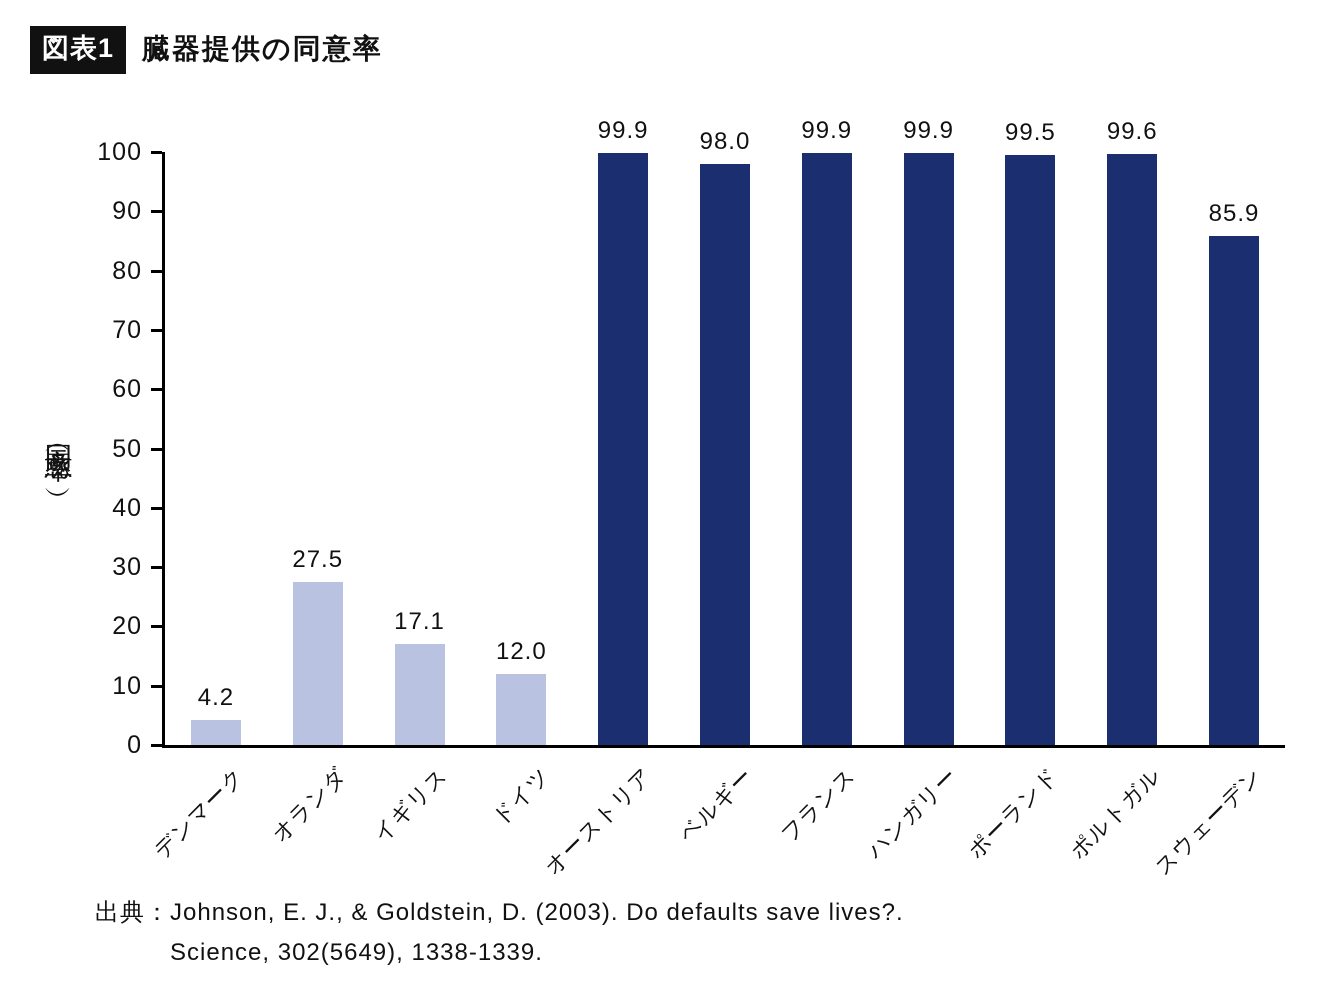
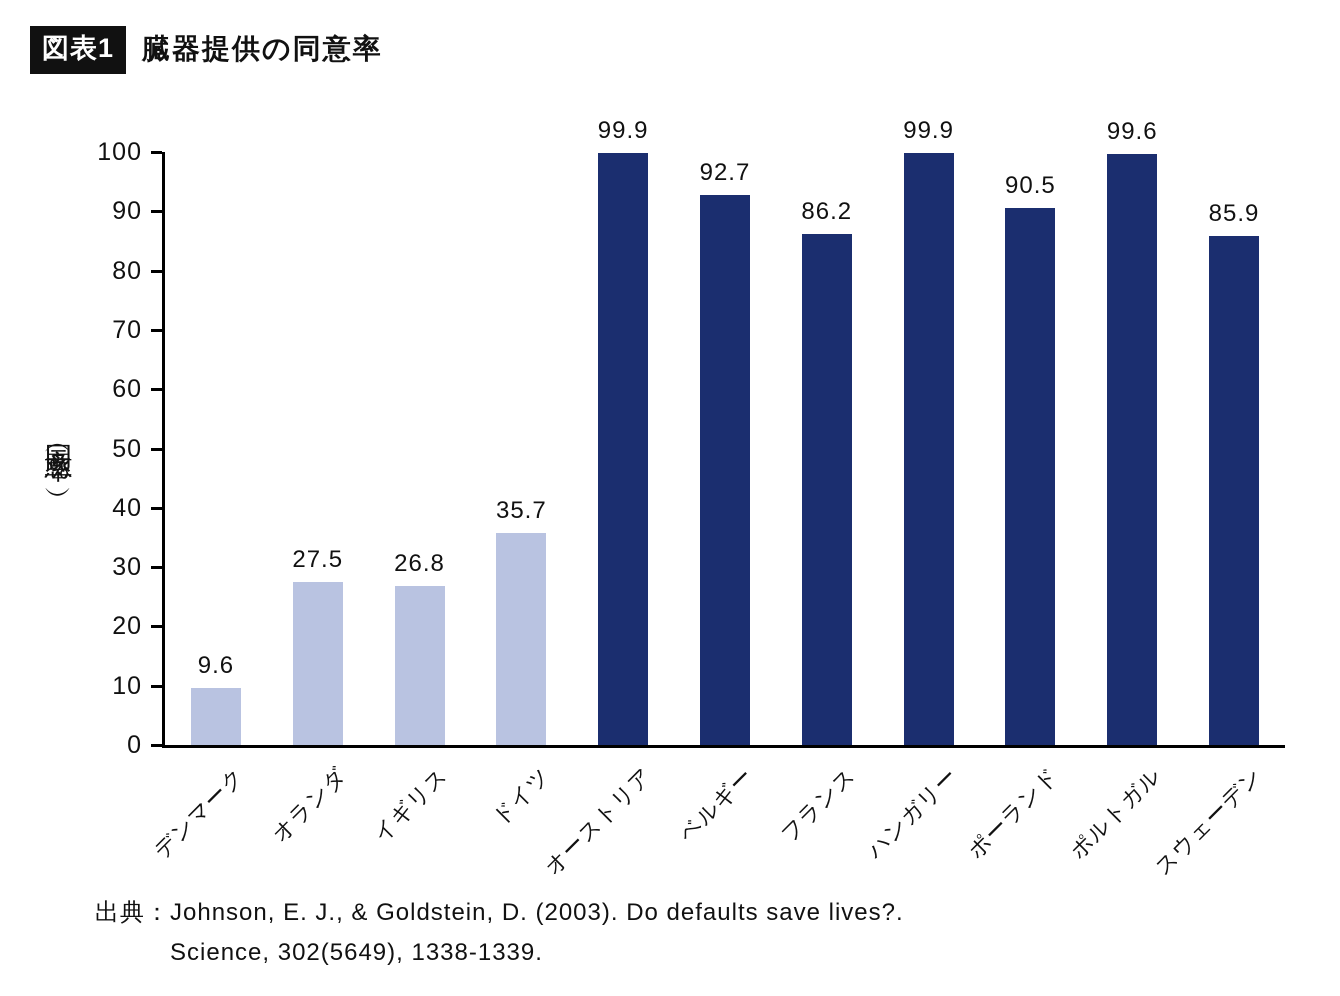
デンマーク: 4.2 -> 9.6
イギリス: 17.1 -> 26.8
ドイツ: 12.0 -> 35.7
ベルギー: 98.0 -> 92.7
フランス: 99.9 -> 86.2
ポーランド: 99.5 -> 90.5
